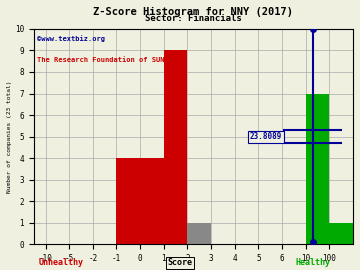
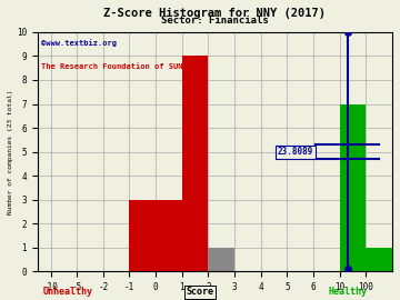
0: 4 -> 3
